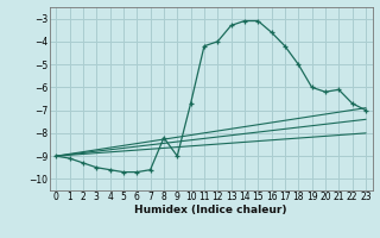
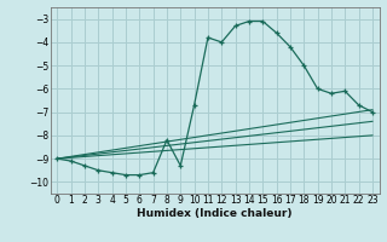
9: -9.0 -> -9.3
11: -4.2 -> -3.8
